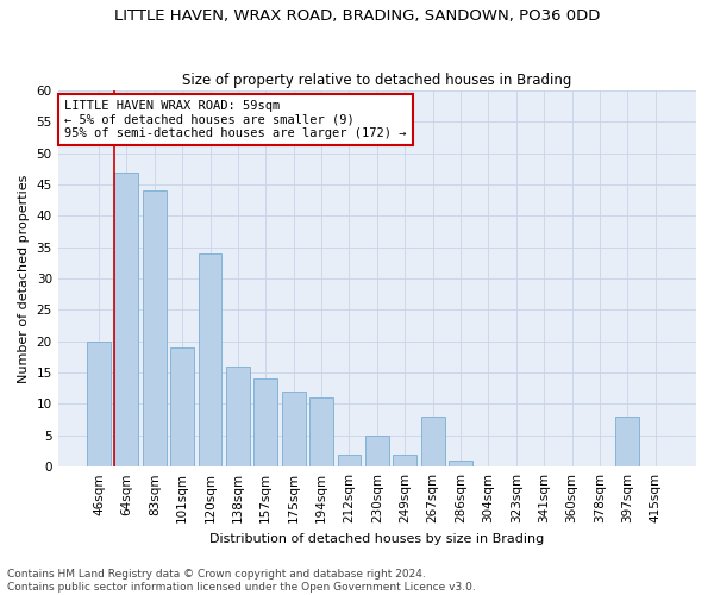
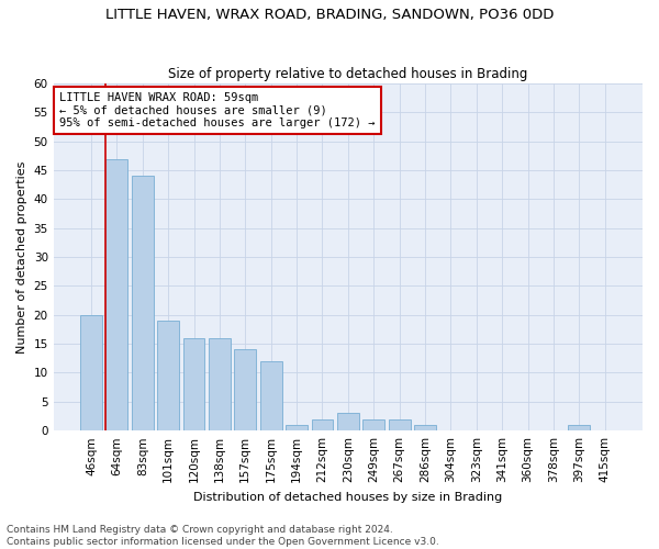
120sqm: 34 -> 16
194sqm: 11 -> 1
230sqm: 5 -> 3
267sqm: 8 -> 2
397sqm: 8 -> 1
